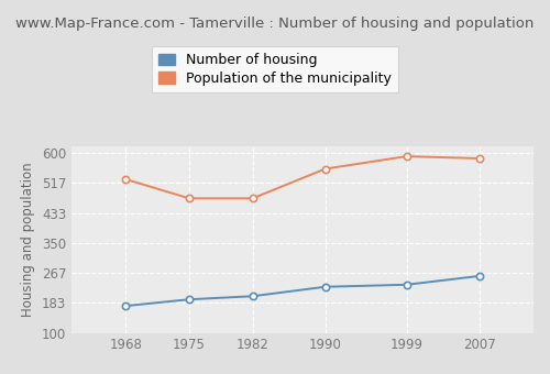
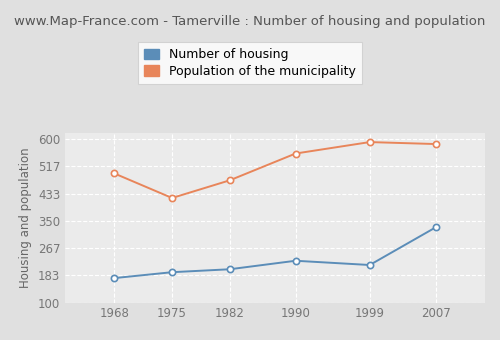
Population of the municipality/1968: 527 -> 495
Population of the municipality/1975: 474 -> 420
Number of housing/1999: 234 -> 215
Number of housing/2007: 258 -> 330
